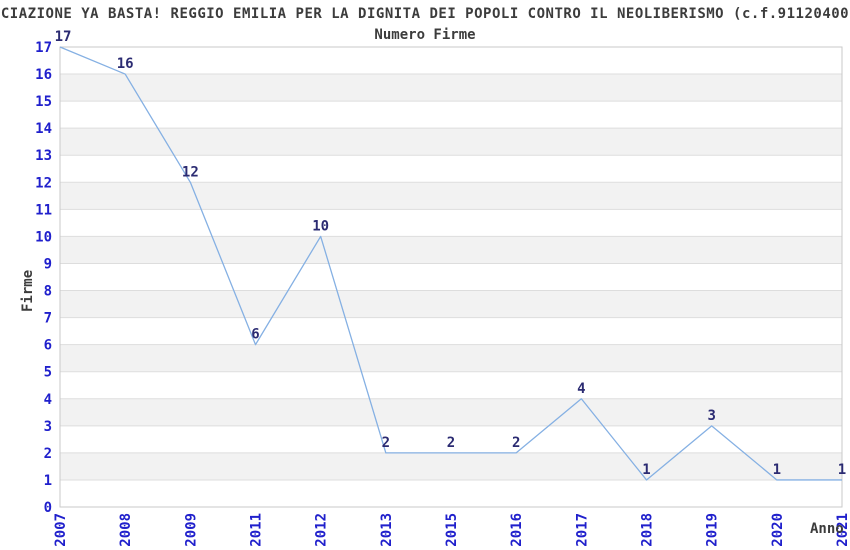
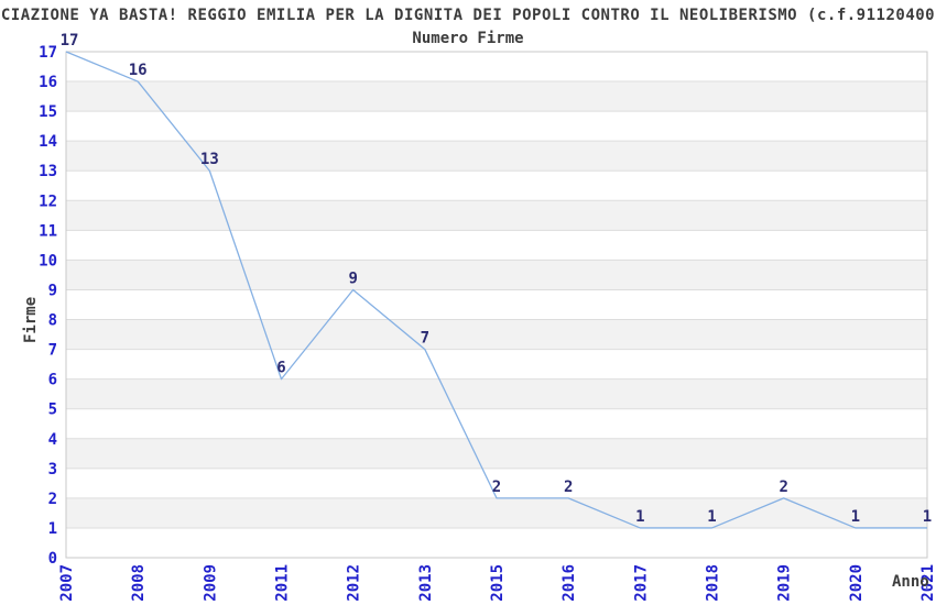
2009: 12 -> 13
2012: 10 -> 9
2013: 2 -> 7
2017: 4 -> 1
2019: 3 -> 2
